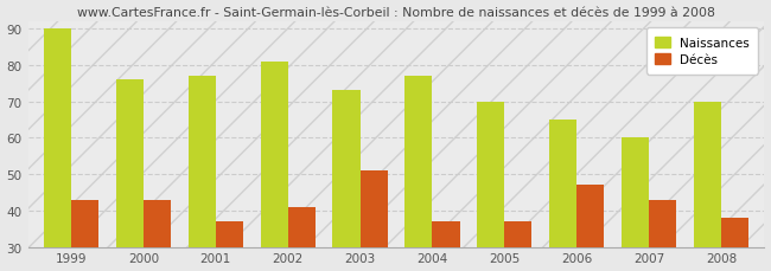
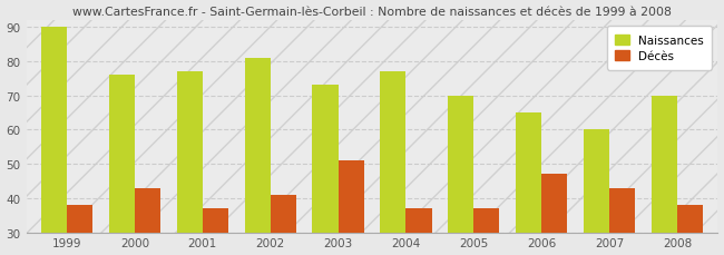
Décès/1999: 43 -> 38
